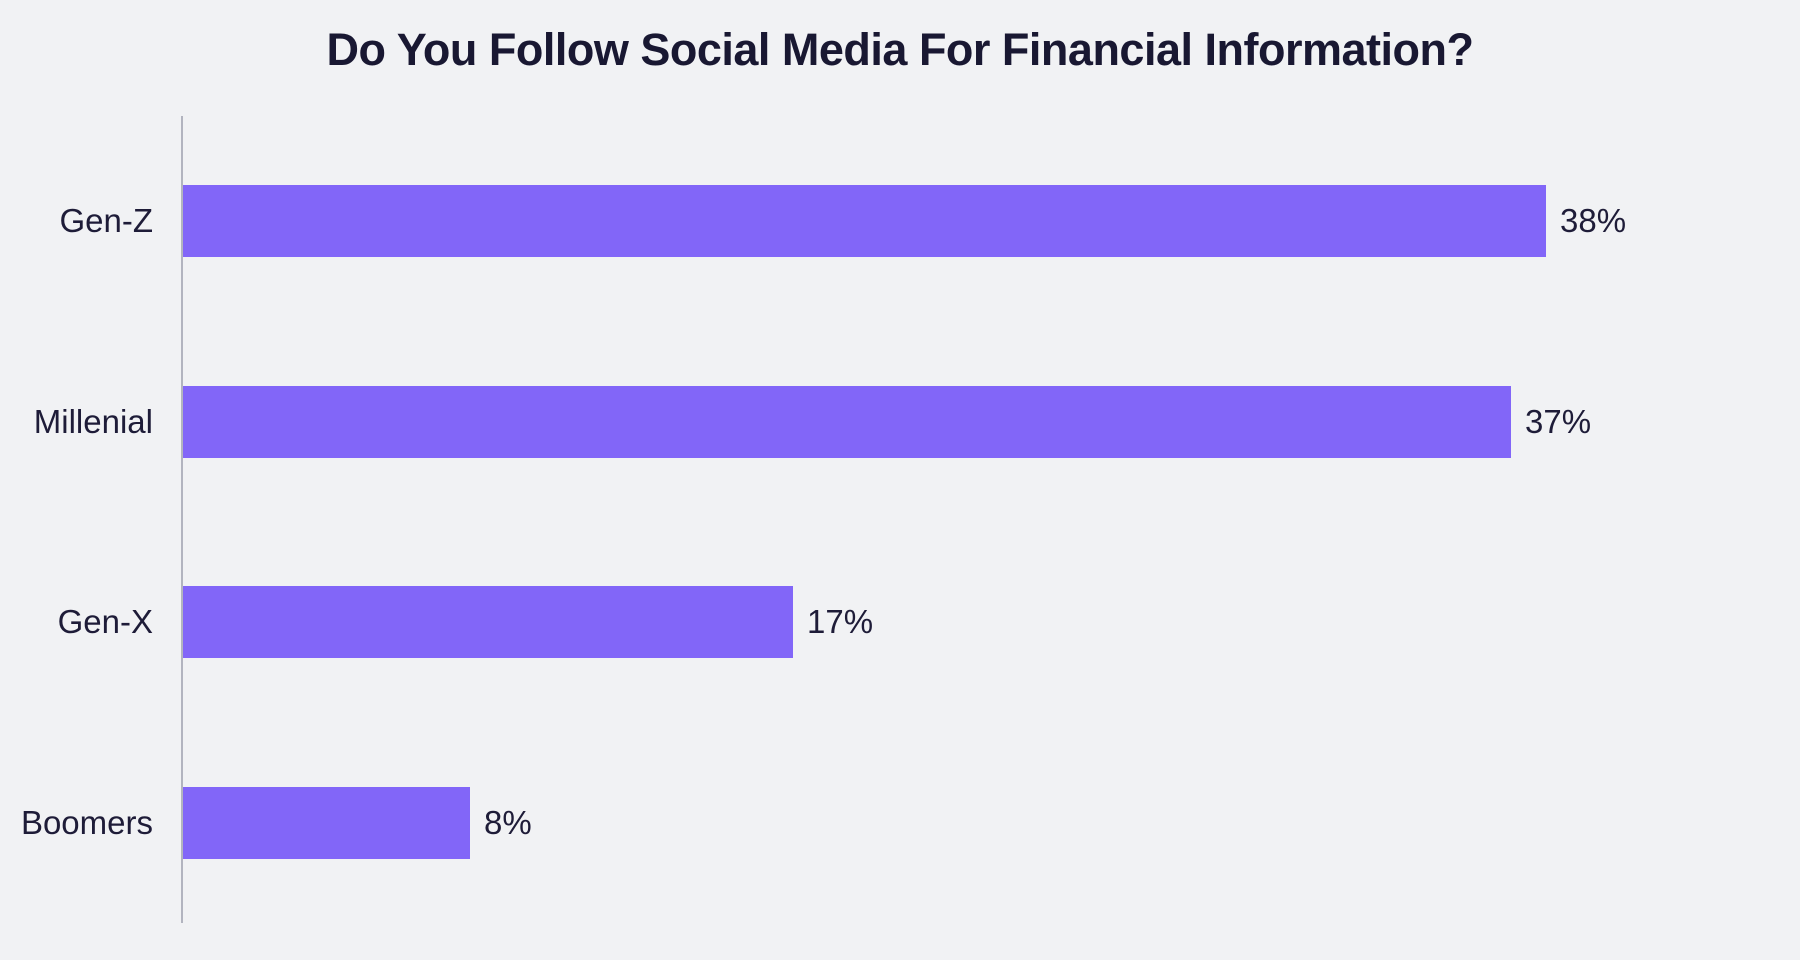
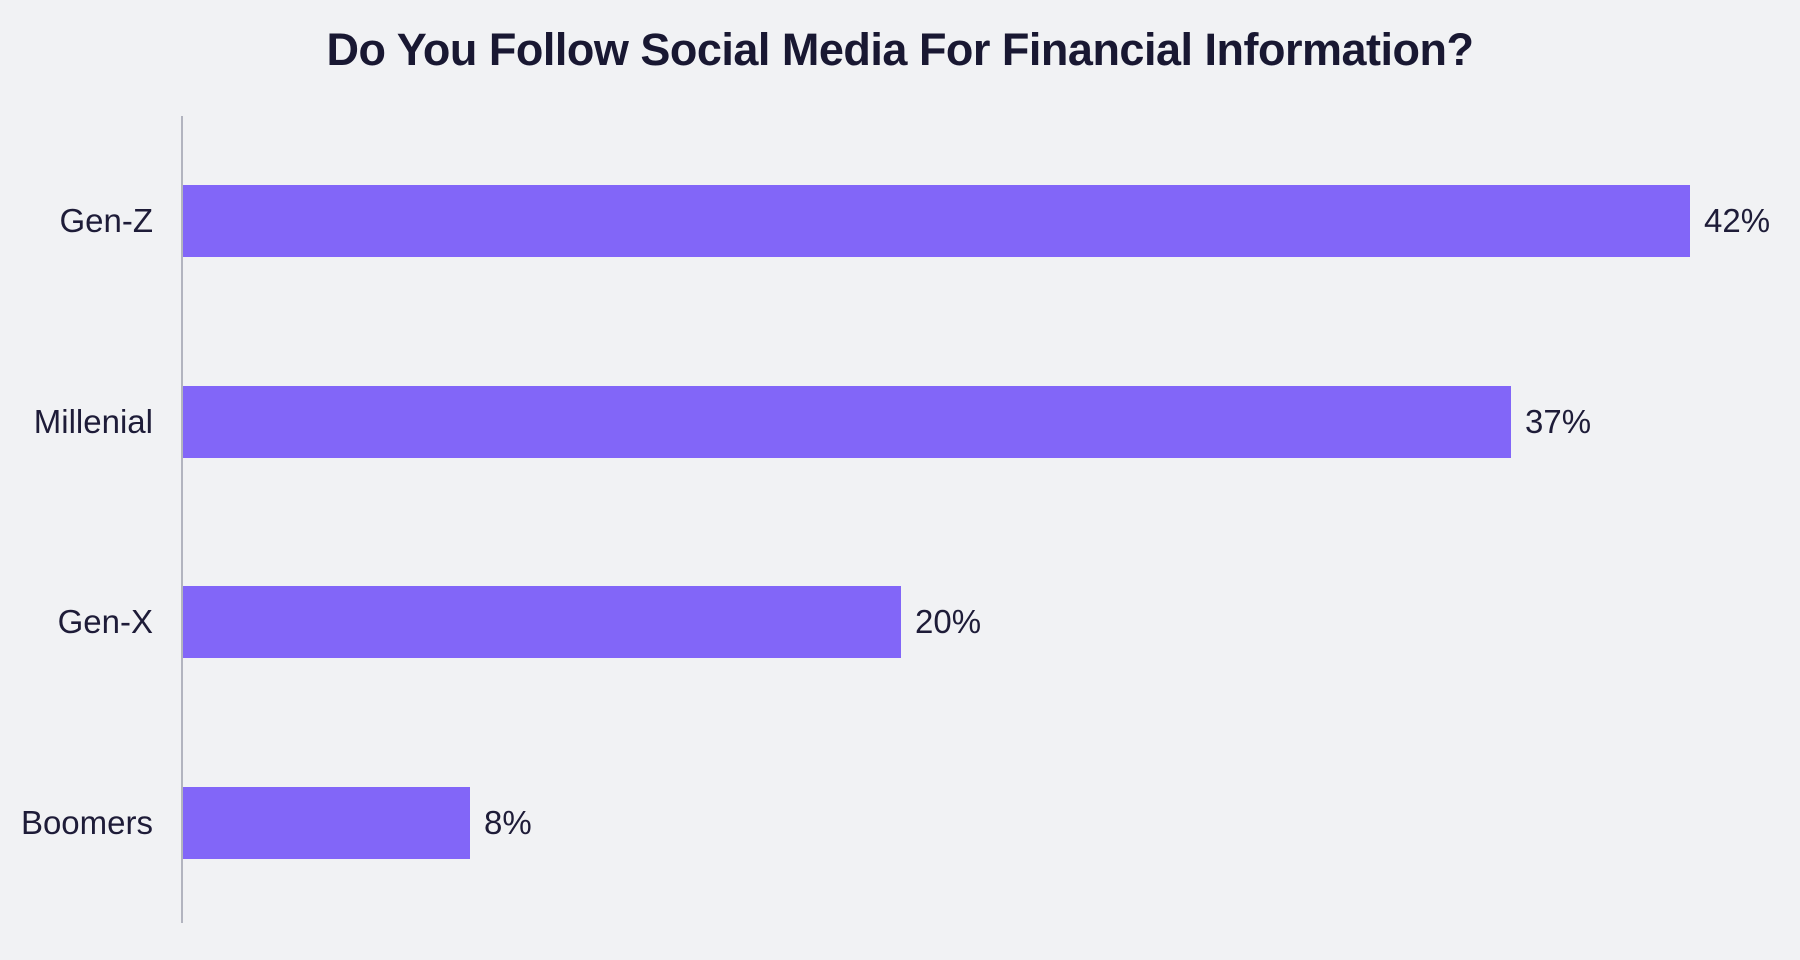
Gen-Z: 38% -> 42%
Gen-X: 17% -> 20%
